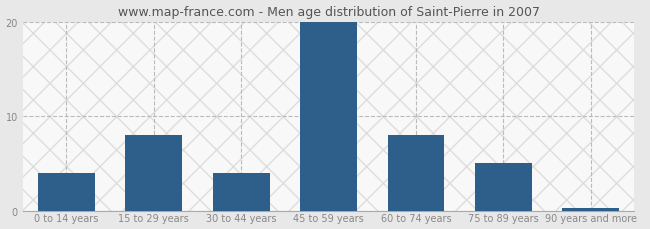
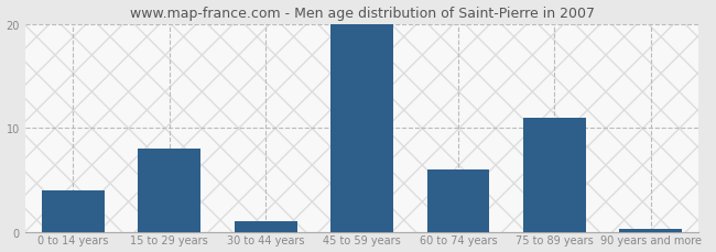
30 to 44 years: 4.0 -> 1.0
60 to 74 years: 8.0 -> 6.0
75 to 89 years: 5.0 -> 11.0
